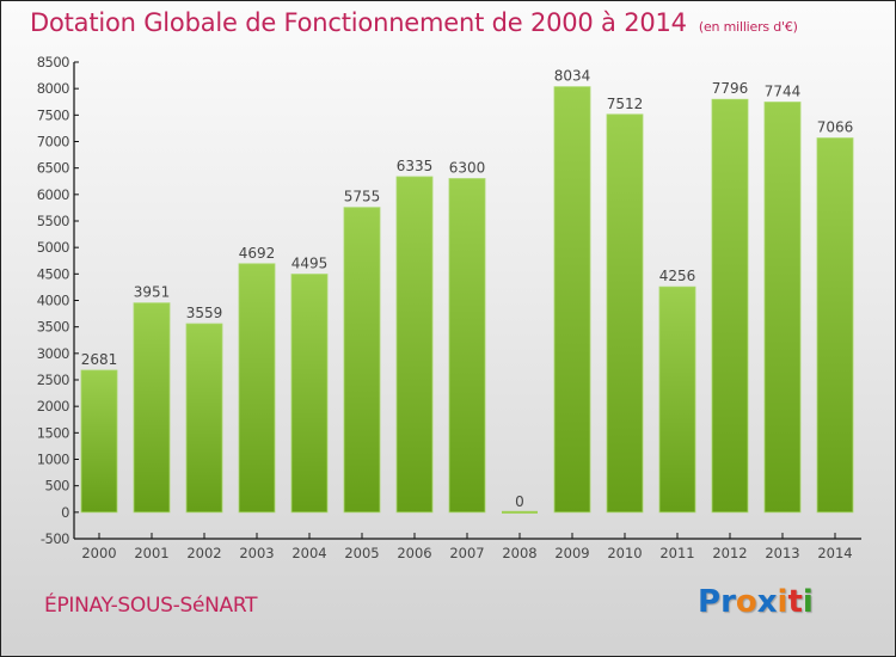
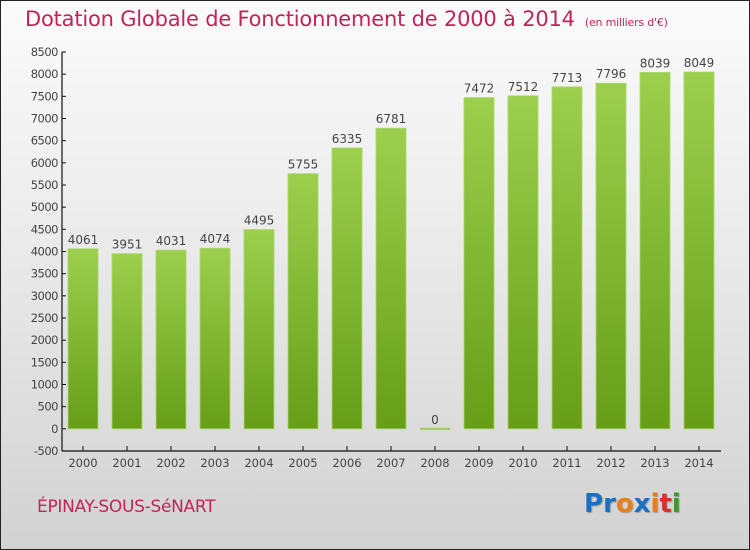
2000: 2681 -> 4061
2002: 3559 -> 4031
2003: 4692 -> 4074
2007: 6300 -> 6781
2009: 8034 -> 7472
2011: 4256 -> 7713
2013: 7744 -> 8039
2014: 7066 -> 8049
